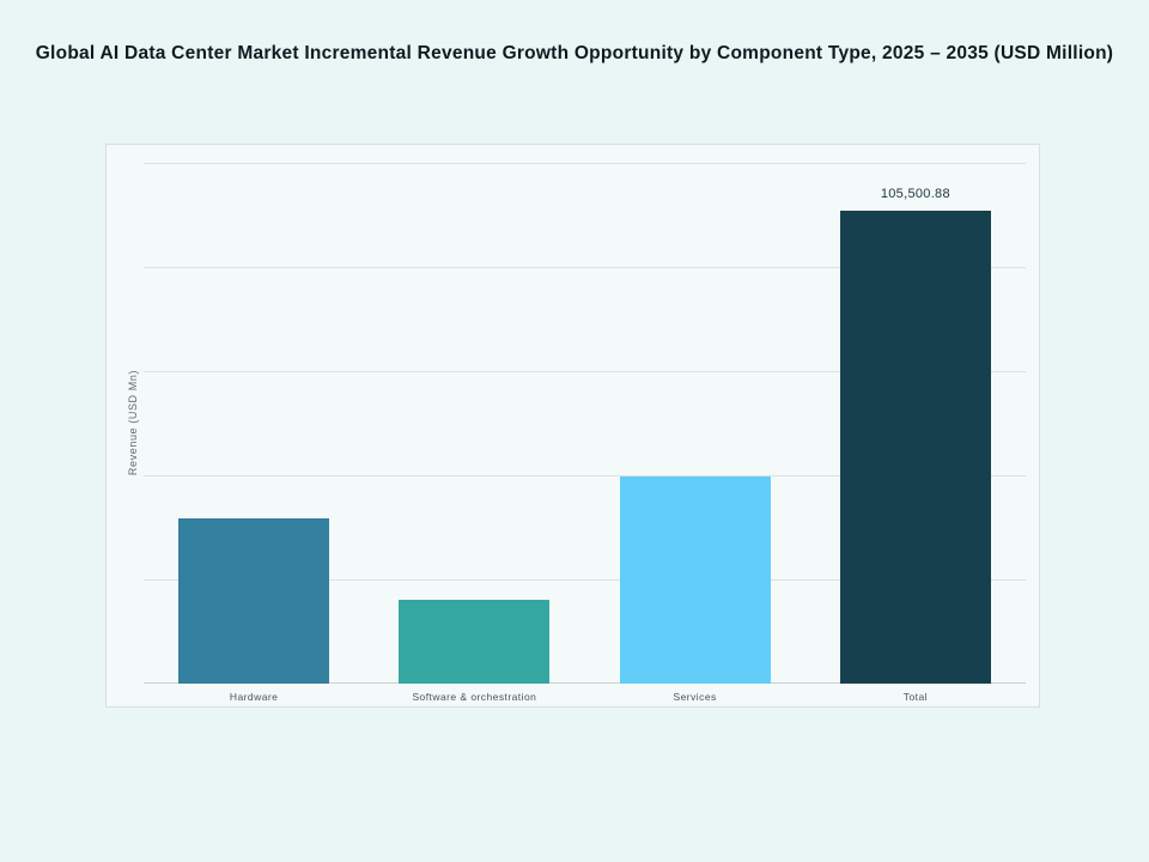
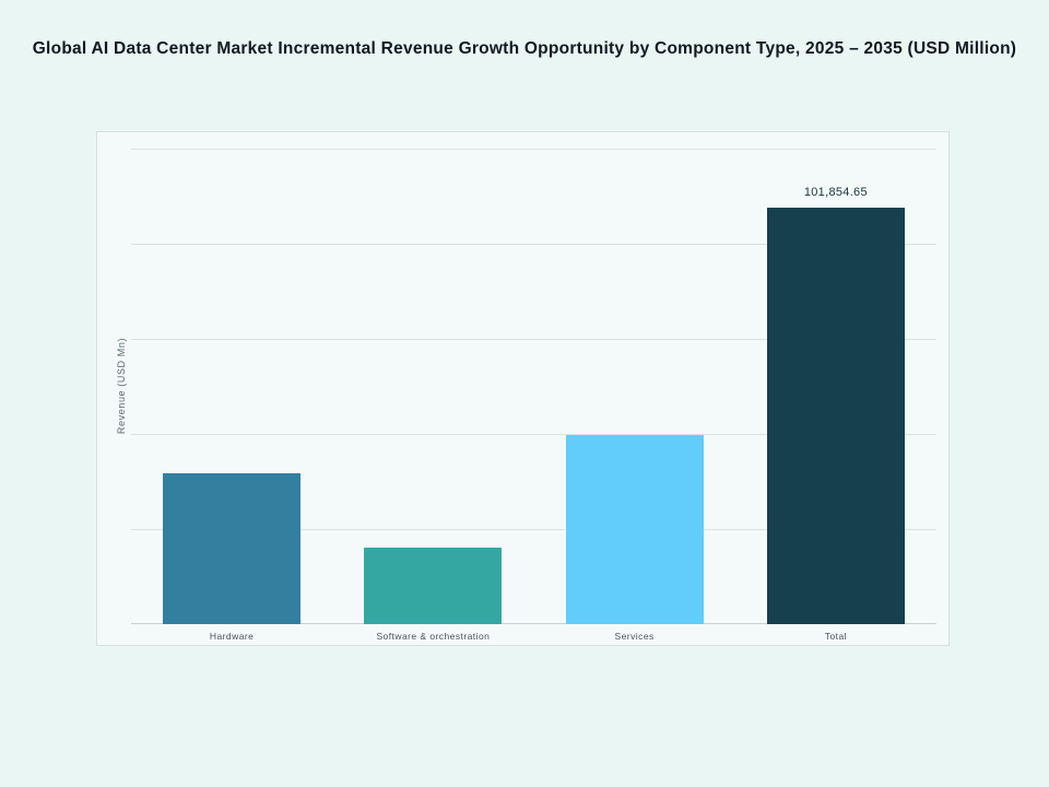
Total: 105,500.88 -> 101,854.65
